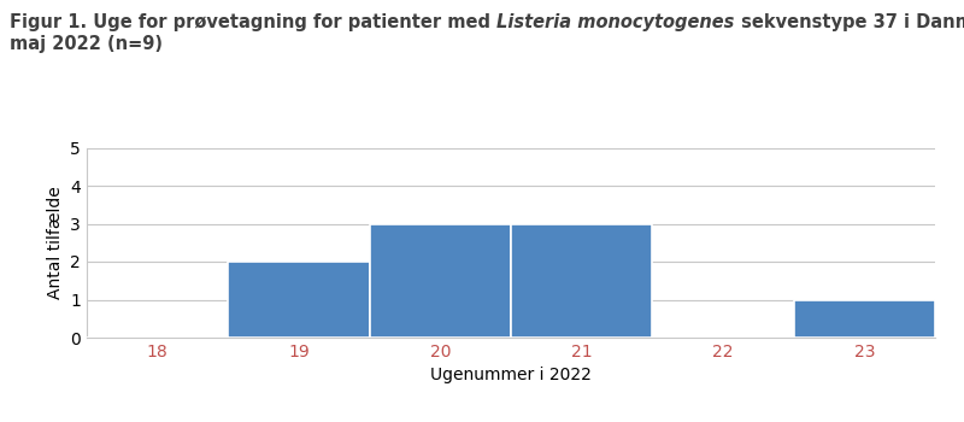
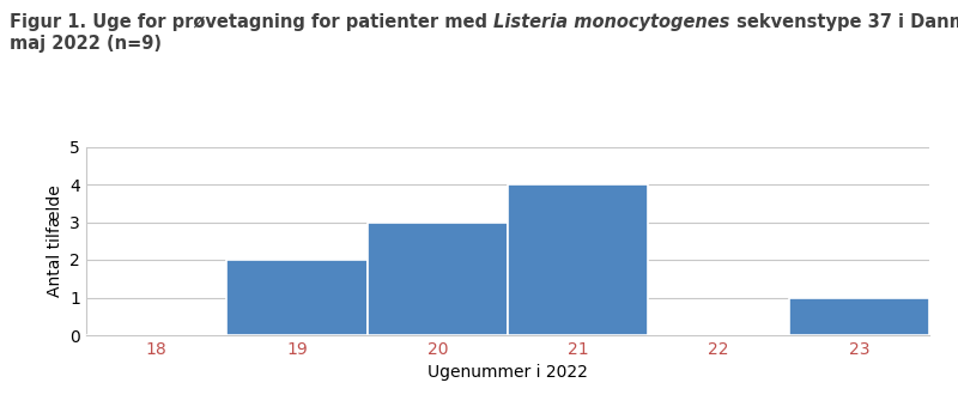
21: 3 -> 4
